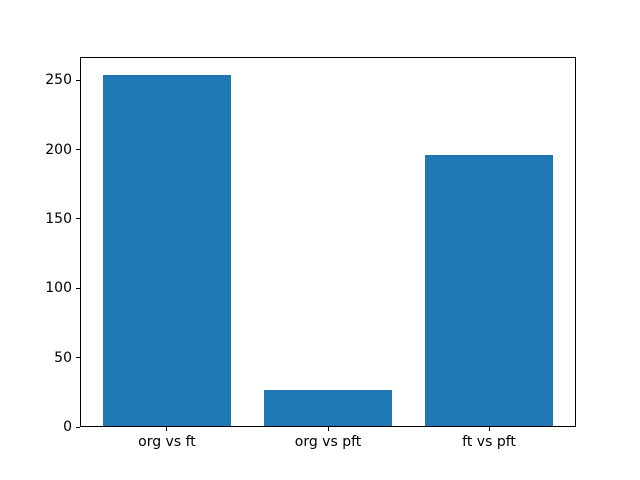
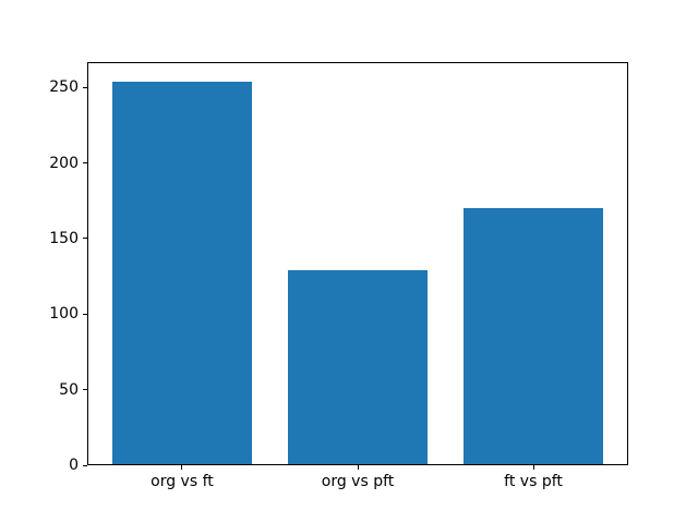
org vs pft: 27 -> 129
ft vs pft: 196 -> 170
